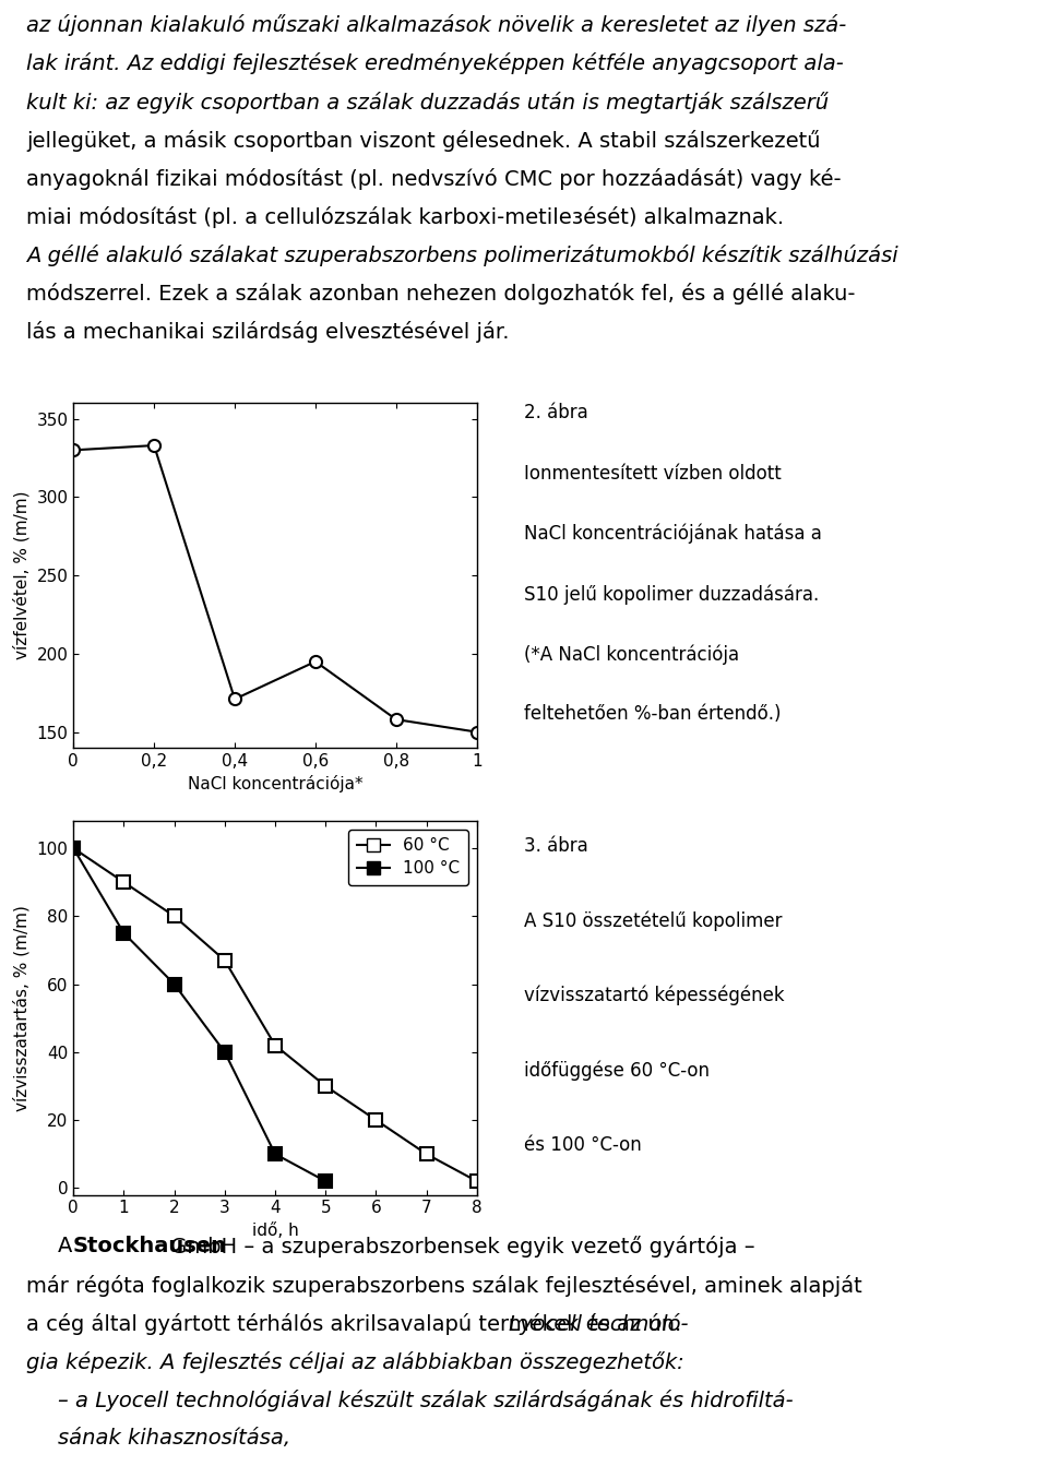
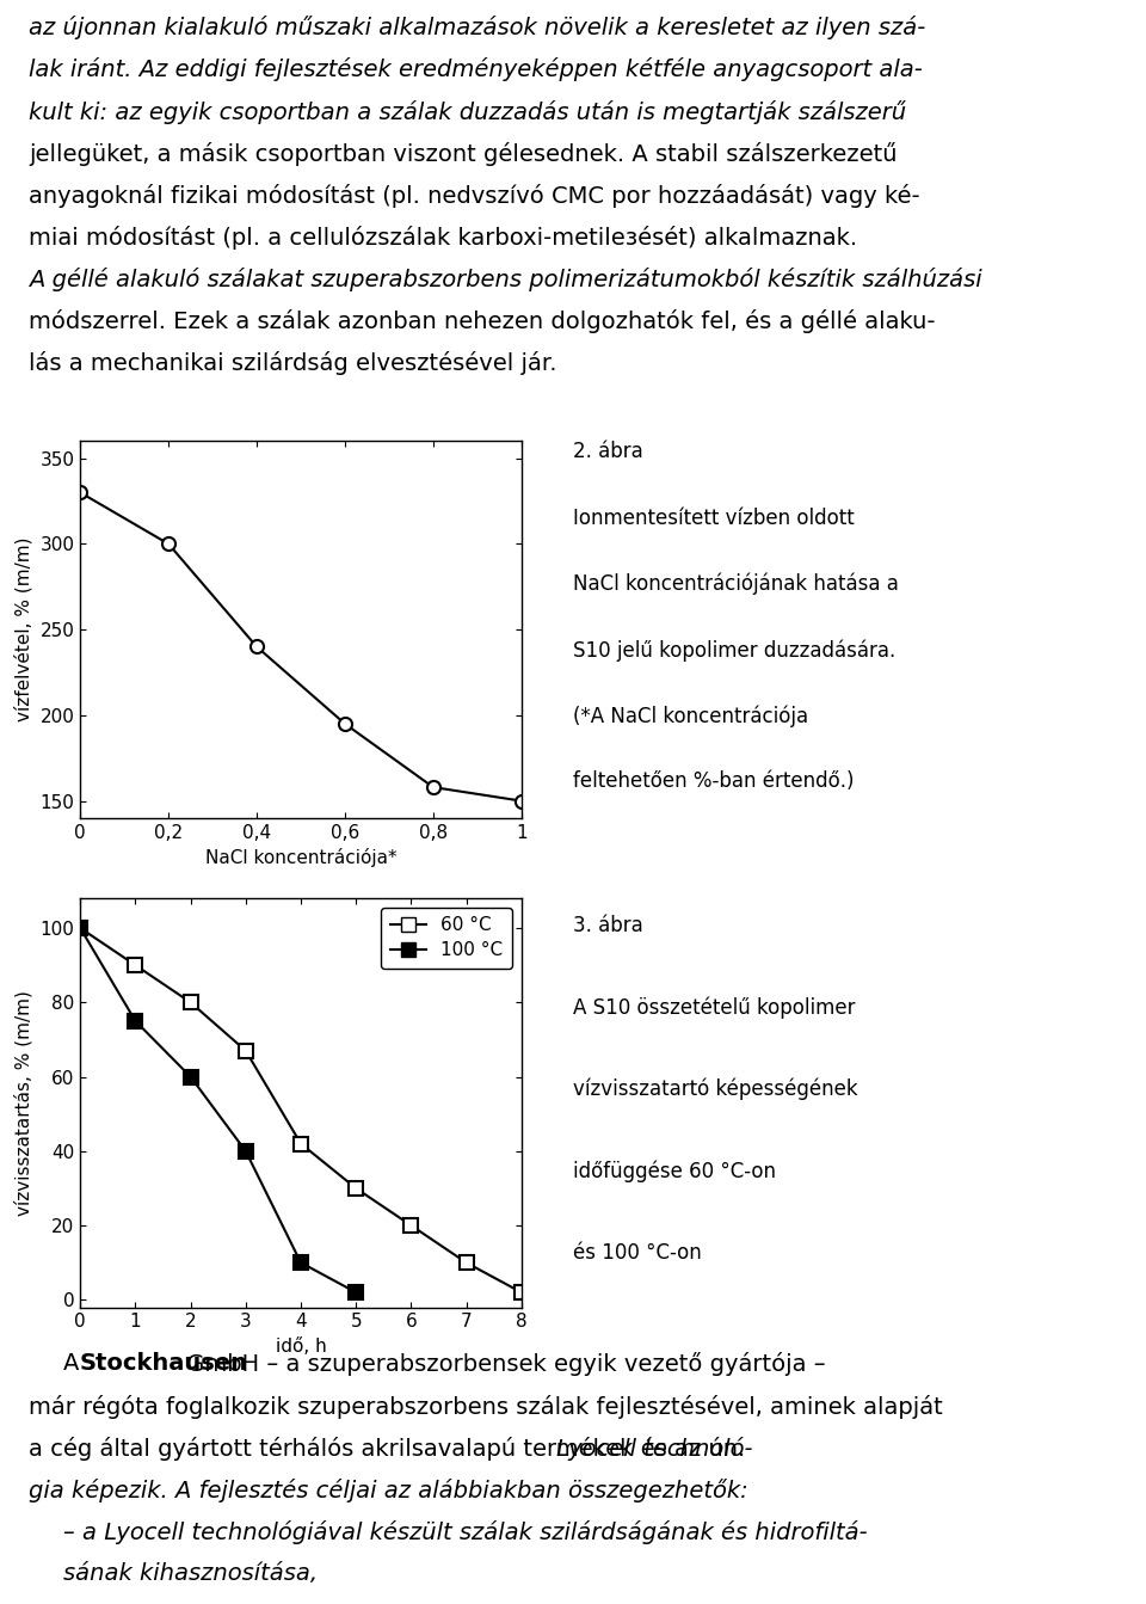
0,2: 333 -> 300
0,4: 171 -> 240
